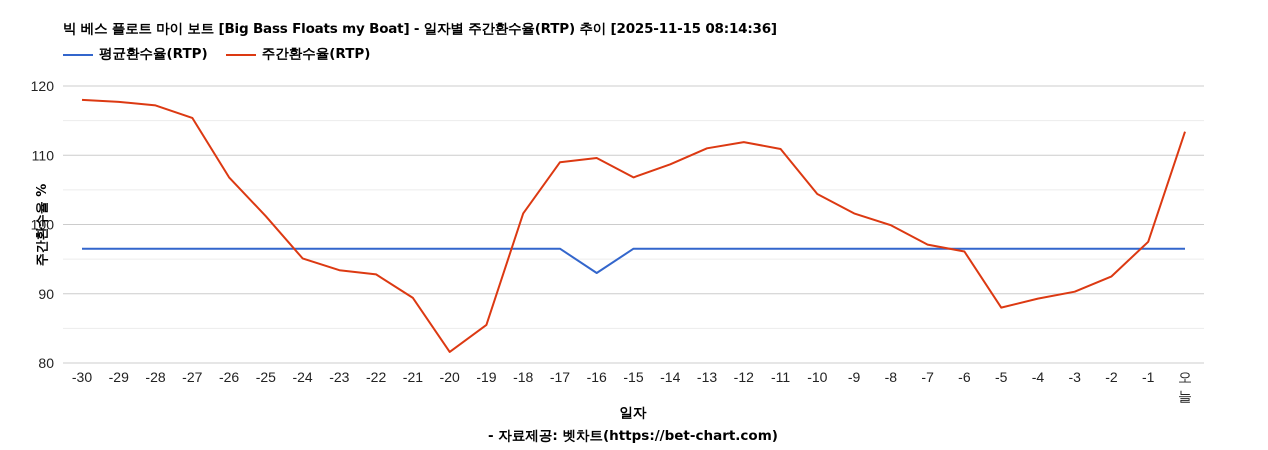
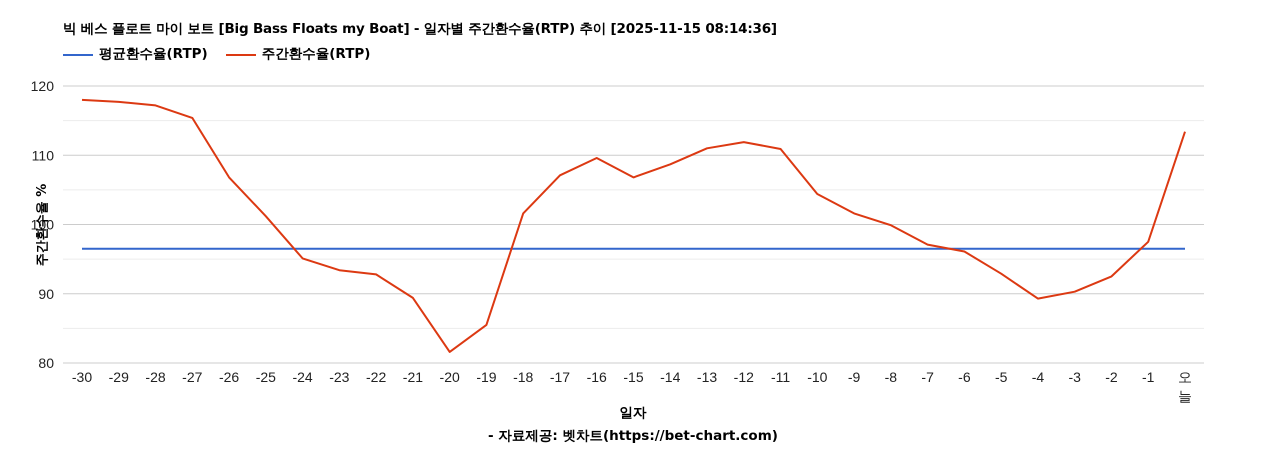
주간환수율(RTP)/-17: 109 -> 107
평균환수율(RTP)/-16: 93 -> 96
주간환수율(RTP)/-5: 88 -> 93
